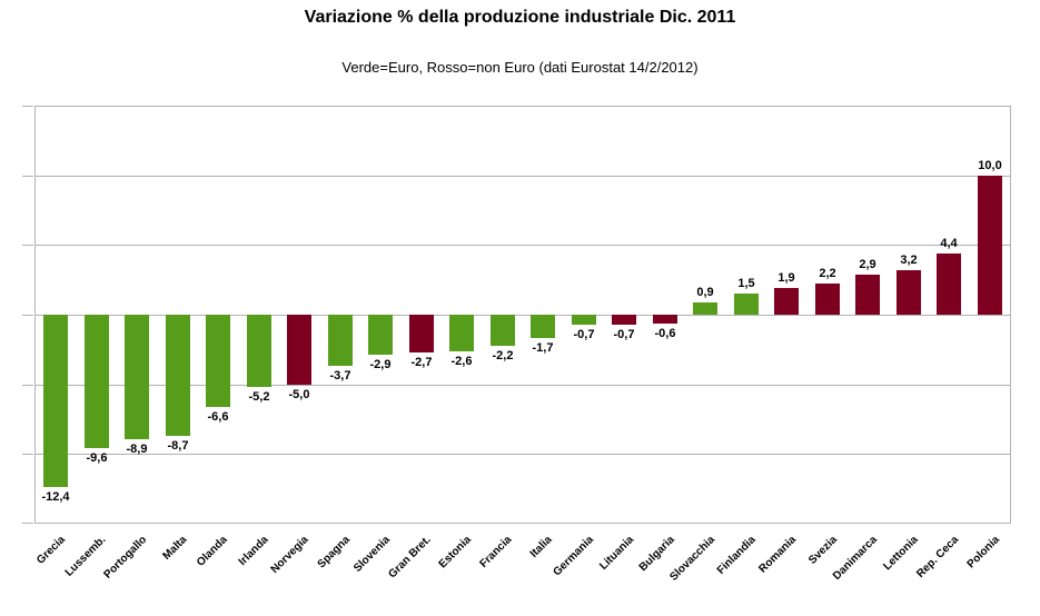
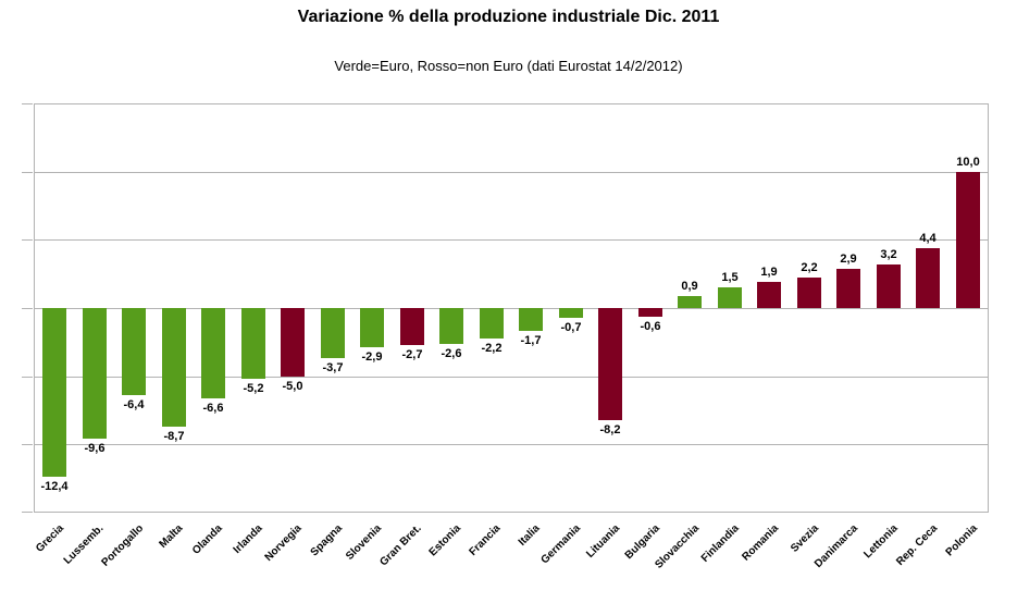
Portogallo: -8,9 -> -6,4
Lituania: -0,7 -> -8,2
